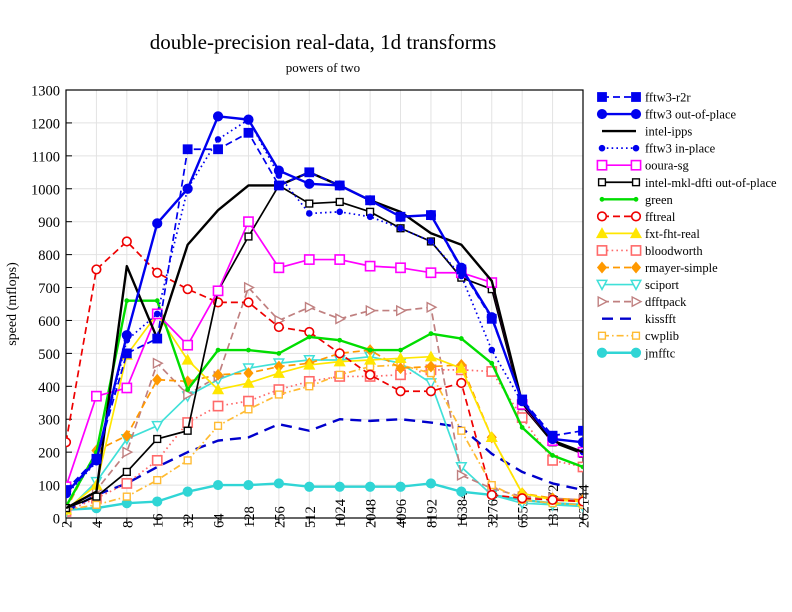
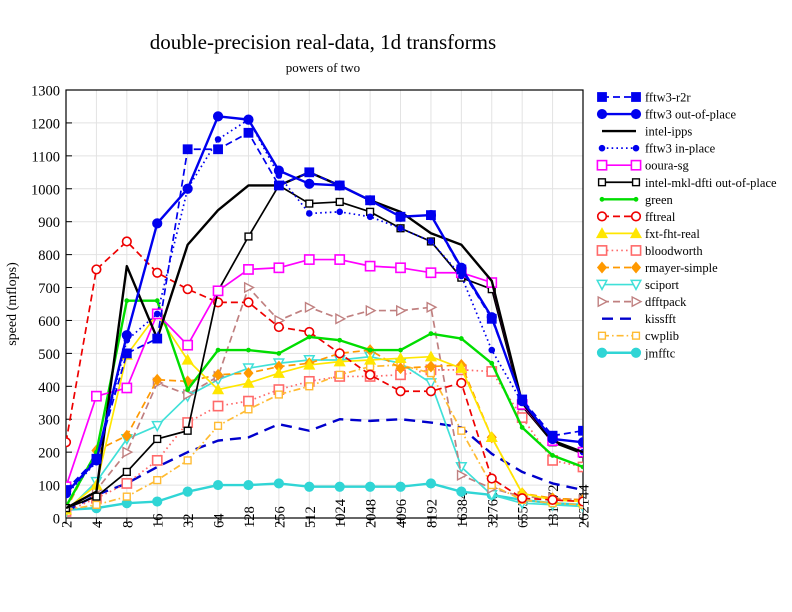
dfftpack/16: 470 -> 410
ooura-sg/128: 900 -> 760
fftreal/32768: 70 -> 120
